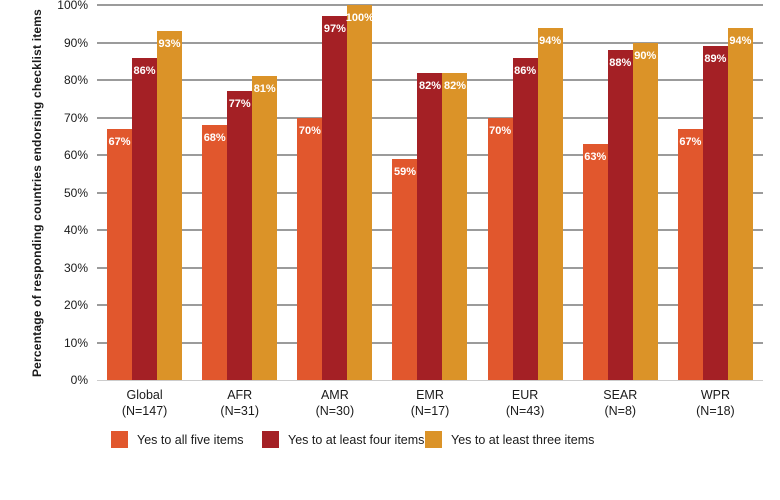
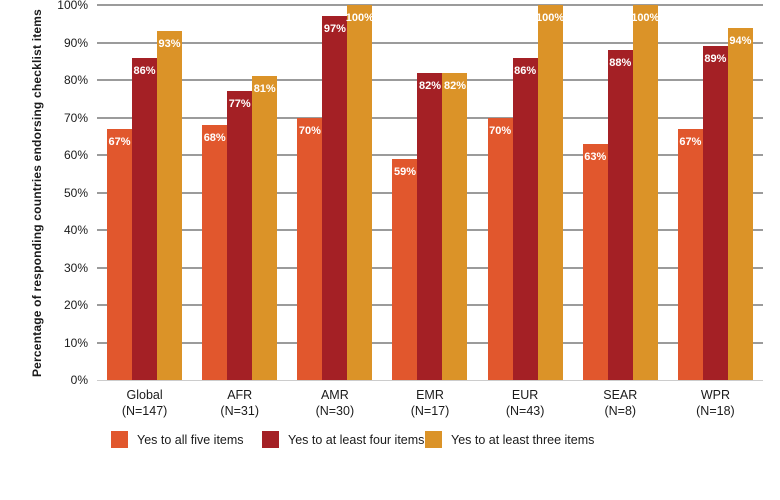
Yes to at least three items/EUR: 94% -> 100%
Yes to at least three items/SEAR: 90% -> 100%
